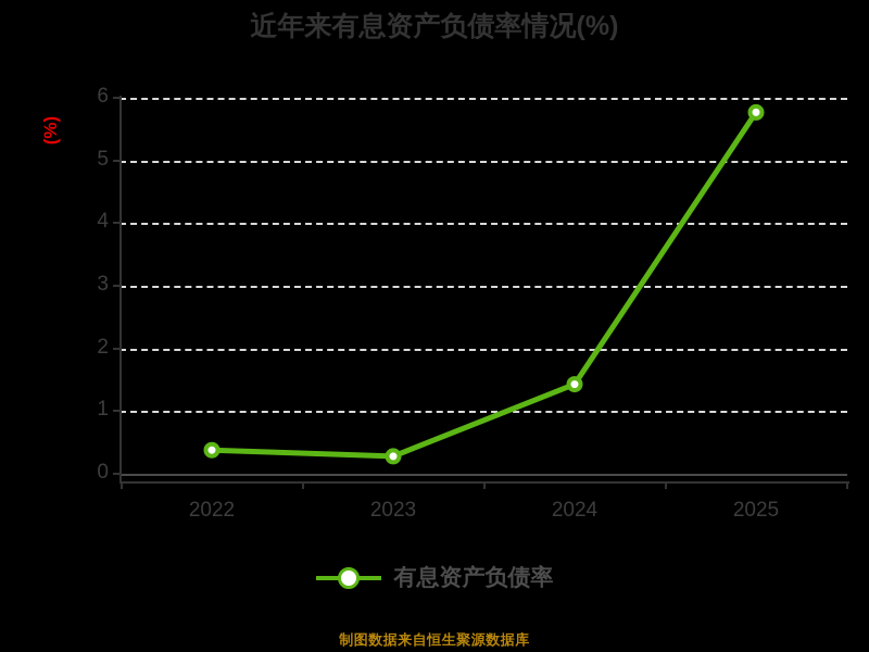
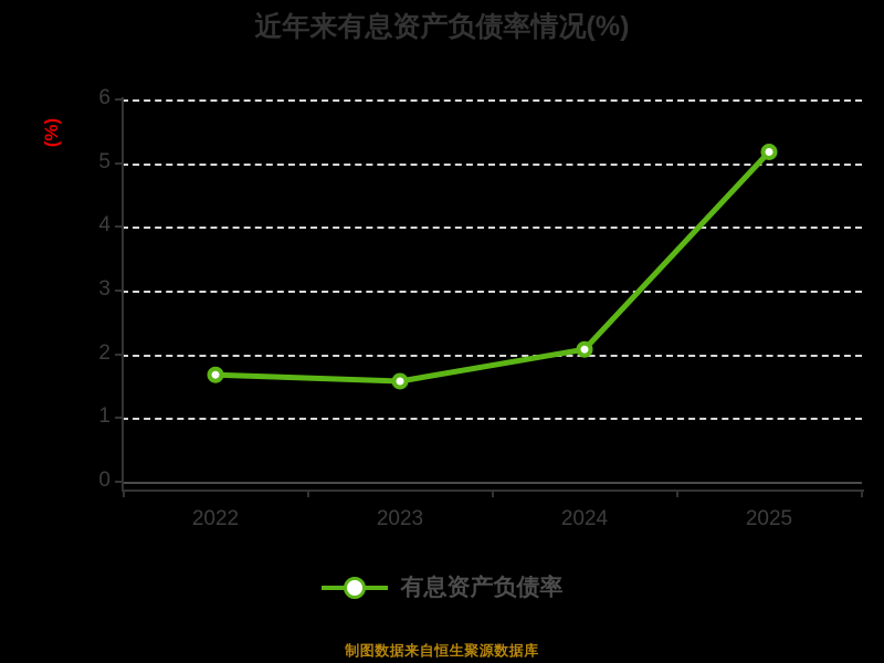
2022: 0.5 -> 1.8
2023: 0.4 -> 1.7
2024: 1.6 -> 2.2
2025: 5.9 -> 5.3
